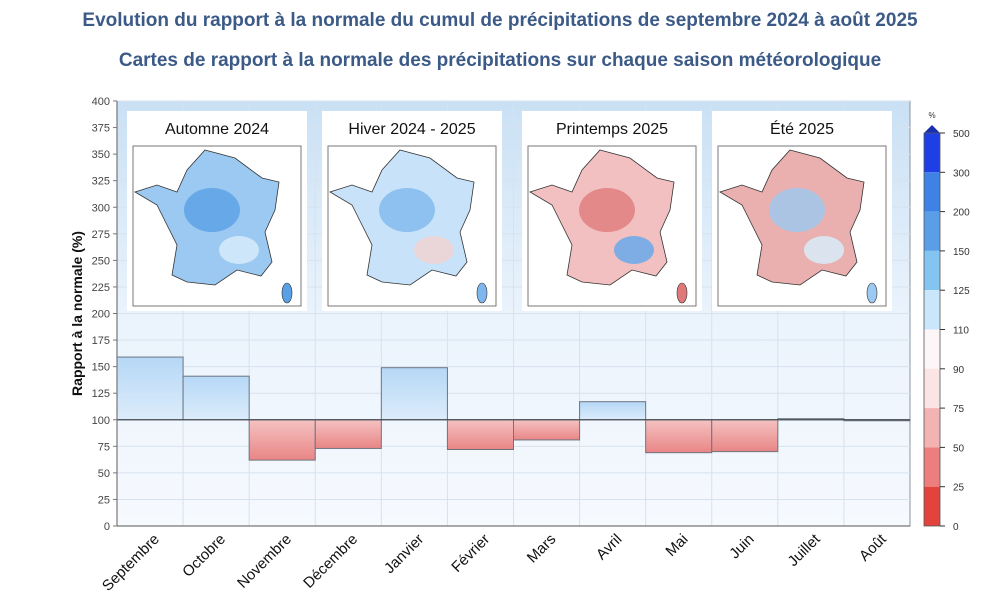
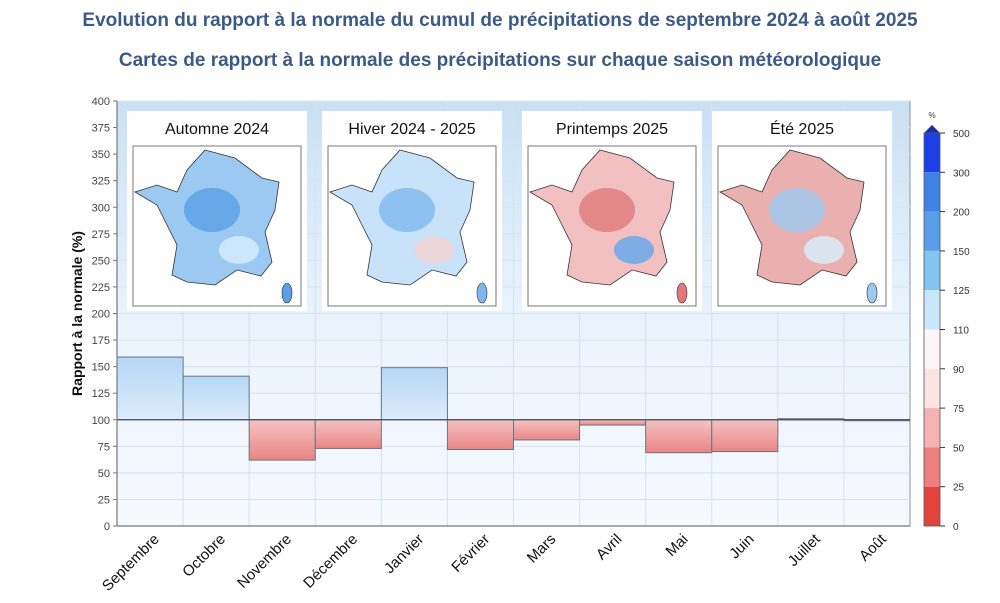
Avril: 117 -> 95
